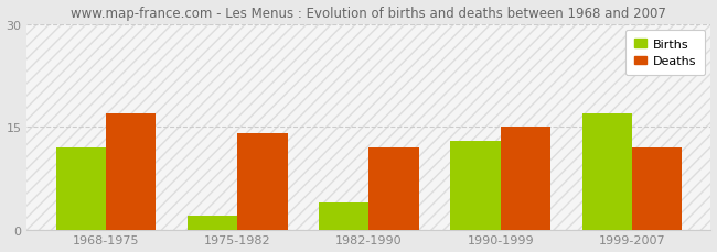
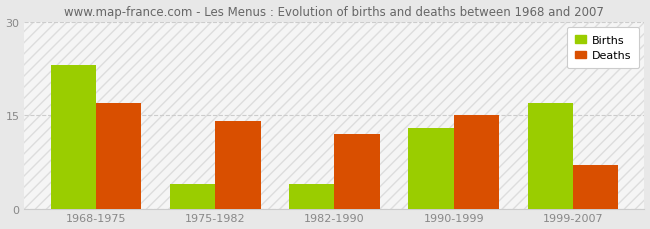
Births/1968-1975: 12 -> 23
Births/1975-1982: 2 -> 4
Deaths/1999-2007: 12 -> 7
